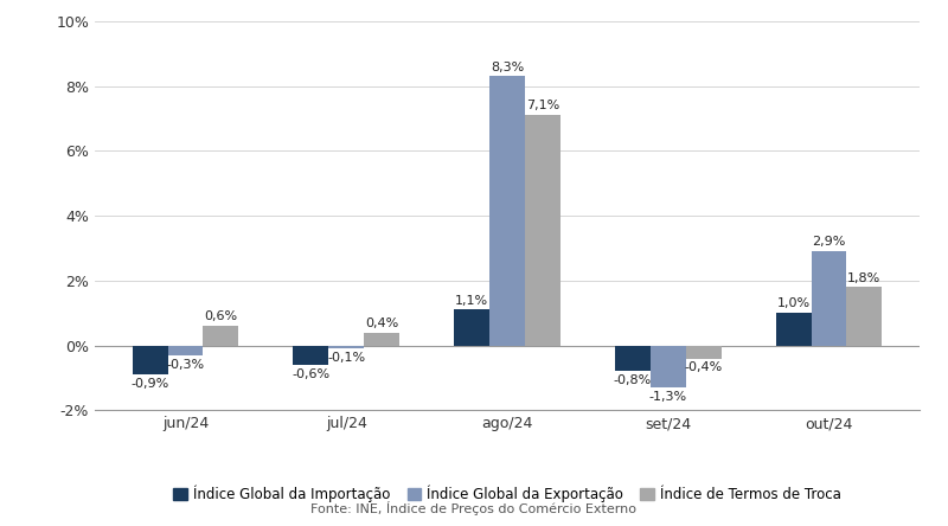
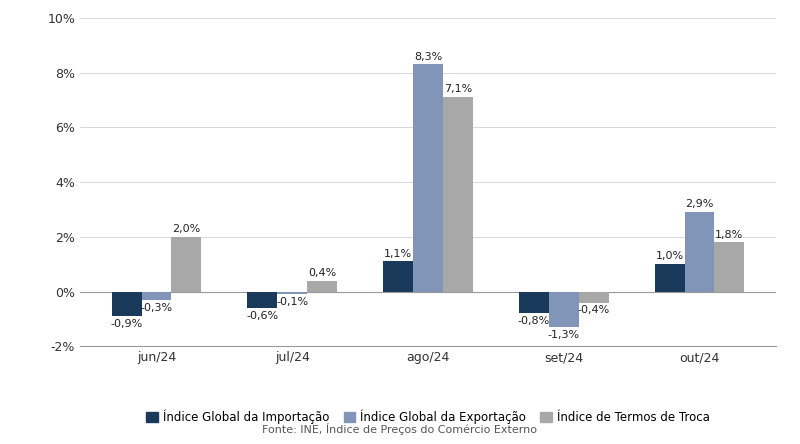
Índice de Termos de Troca/jun/24: 0,6% -> 2,0%
